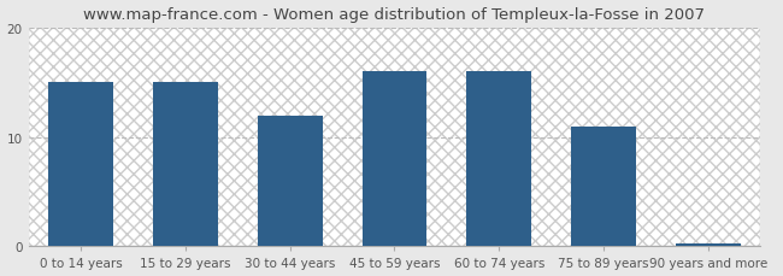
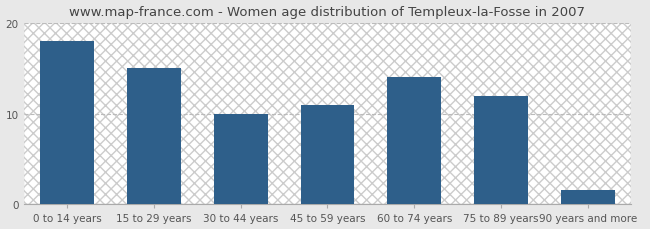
0 to 14 years: 15.0 -> 18.0
30 to 44 years: 12.0 -> 10.0
45 to 59 years: 16.0 -> 11.0
60 to 74 years: 16.0 -> 14.0
75 to 89 years: 11.0 -> 12.0
90 years and more: 0.3 -> 1.6
